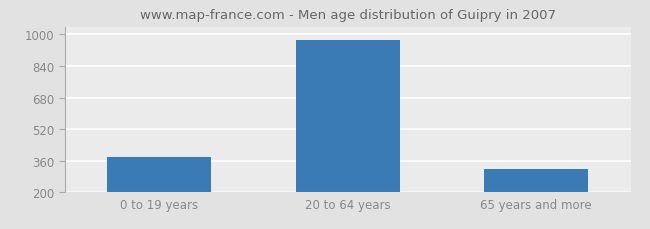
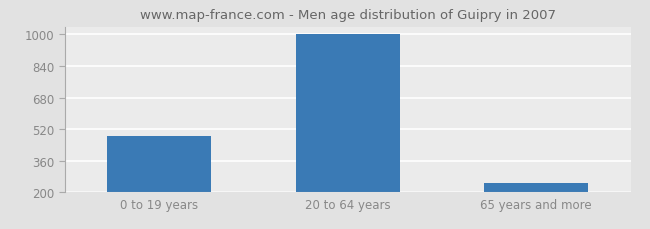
0 to 19 years: 380 -> 490
20 to 64 years: 970 -> 1000
65 years and more: 320 -> 250
